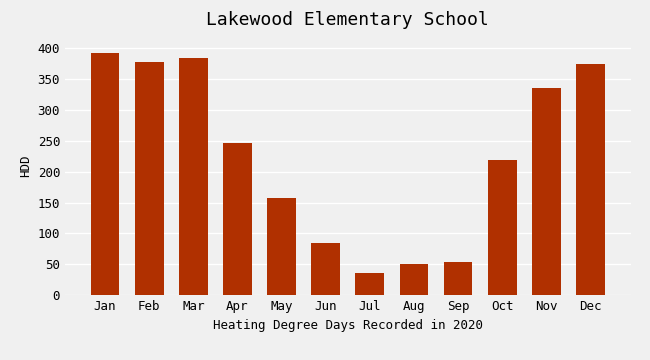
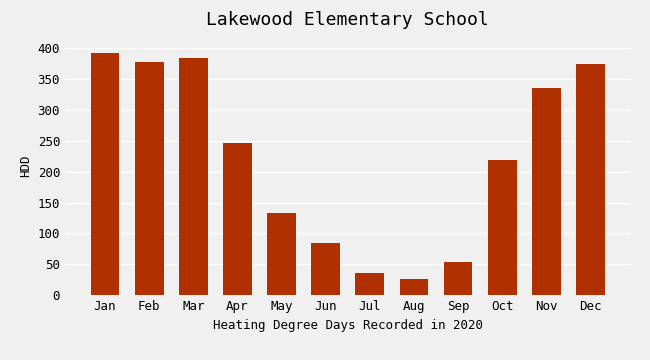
May: 158 -> 134
Aug: 50 -> 26
